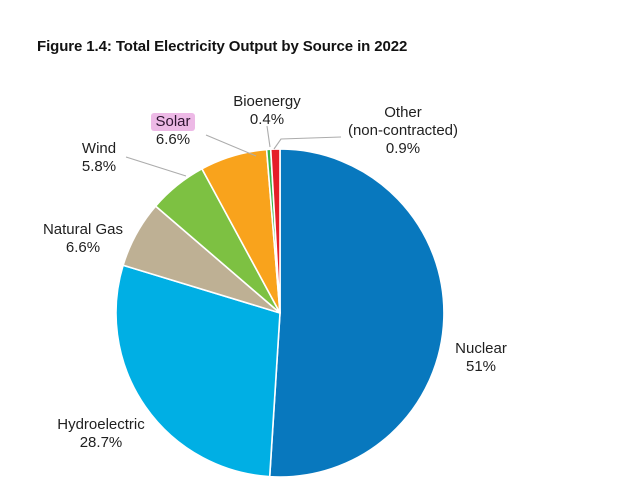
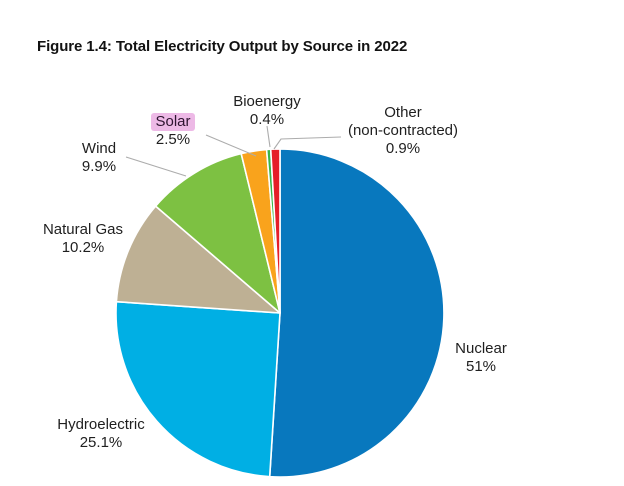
Hydroelectric: 28.7% -> 25.1%
Natural Gas: 6.6% -> 10.2%
Wind: 5.8% -> 9.9%
Solar: 6.6% -> 2.5%
